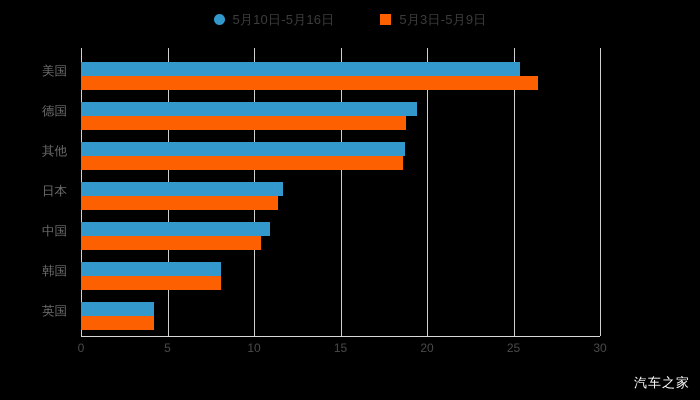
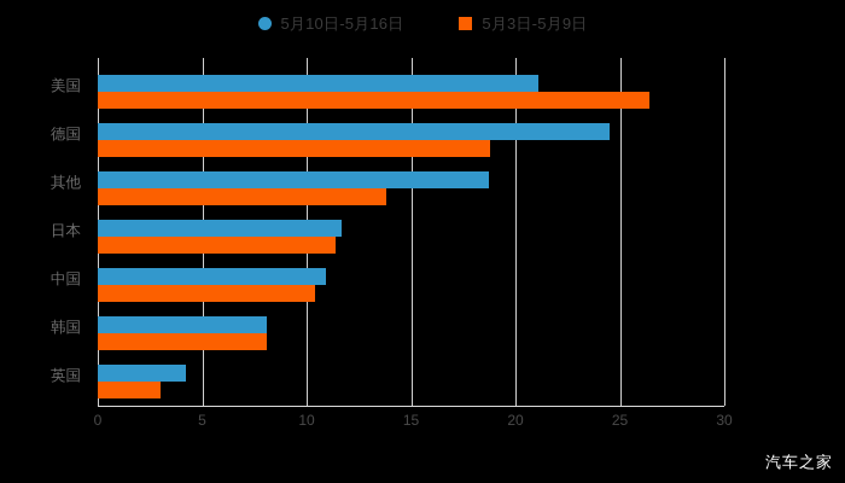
5月10日-5月16日/美国: 25.4 -> 21.1
5月10日-5月16日/德国: 19.4 -> 24.5
5月3日-5月9日/其他: 18.6 -> 13.8
5月3日-5月9日/英国: 4.2 -> 3.0
